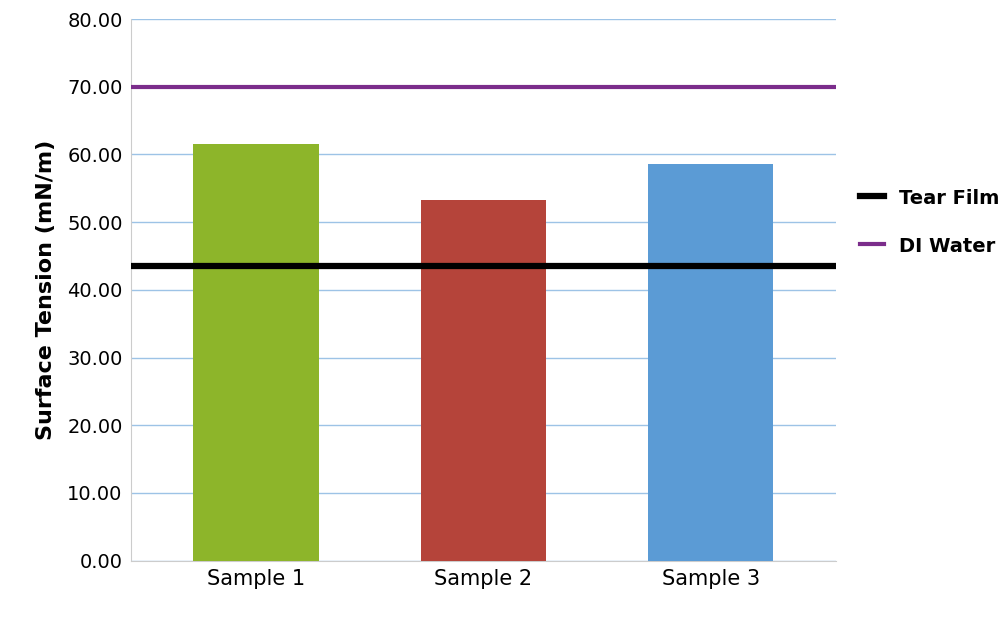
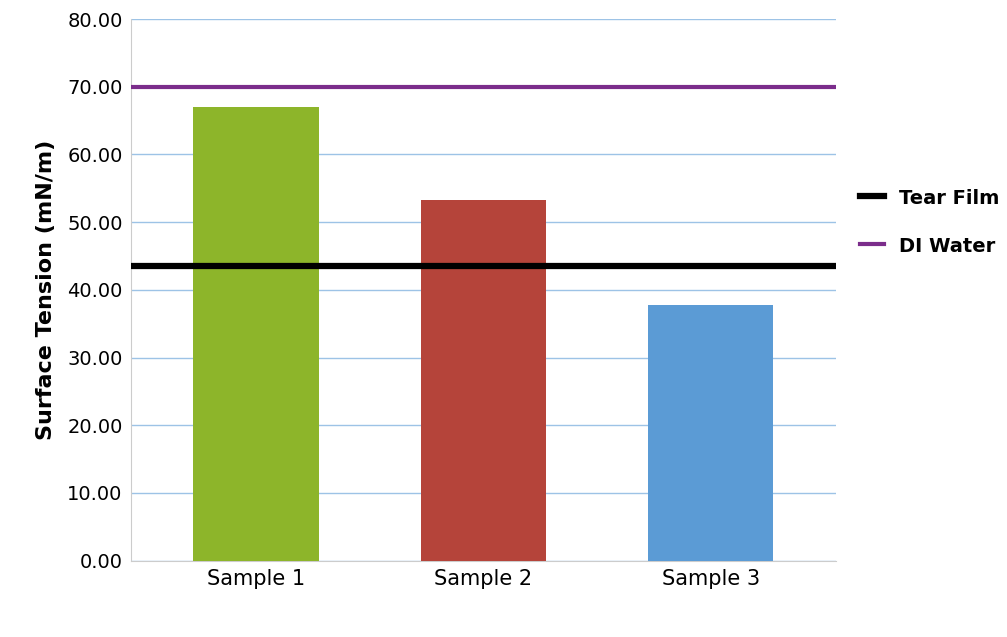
Sample 1: 61.6 -> 67.0
Sample 3: 58.6 -> 37.8
